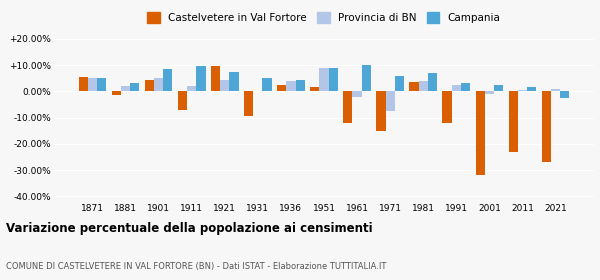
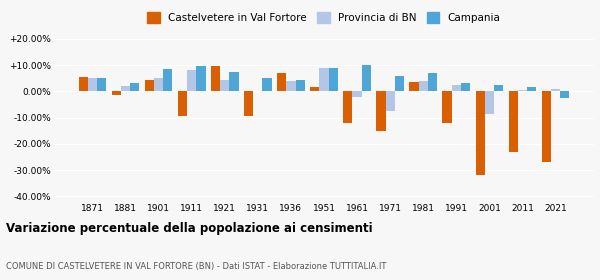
Castelvetere in Val Fortore/1911: -7.0% -> -9.5%
Provincia di BN/1911: 2.0% -> 8.0%
Castelvetere in Val Fortore/1936: 2.5% -> 7.0%
Provincia di BN/2001: -1.0% -> -8.5%
